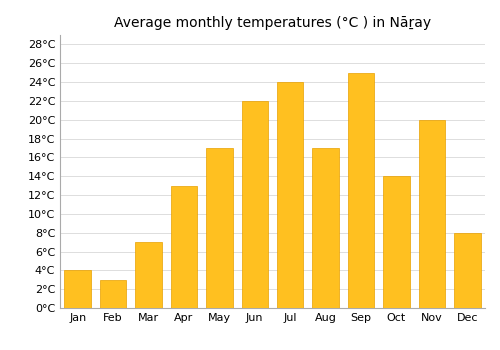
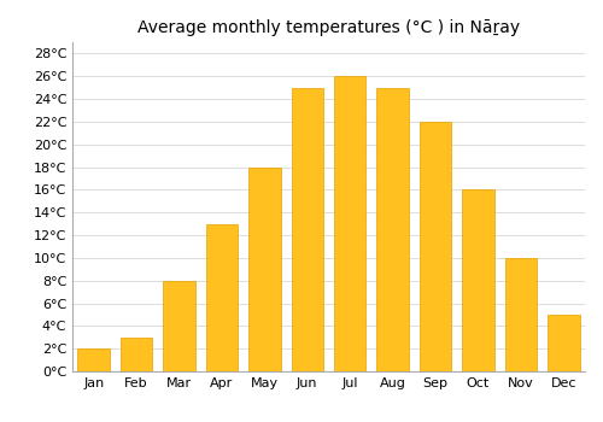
Jan: 4°C -> 2°C
Mar: 7°C -> 8°C
May: 17°C -> 18°C
Jun: 22°C -> 25°C
Jul: 24°C -> 26°C
Aug: 17°C -> 25°C
Sep: 25°C -> 22°C
Oct: 14°C -> 16°C
Nov: 20°C -> 10°C
Dec: 8°C -> 5°C
